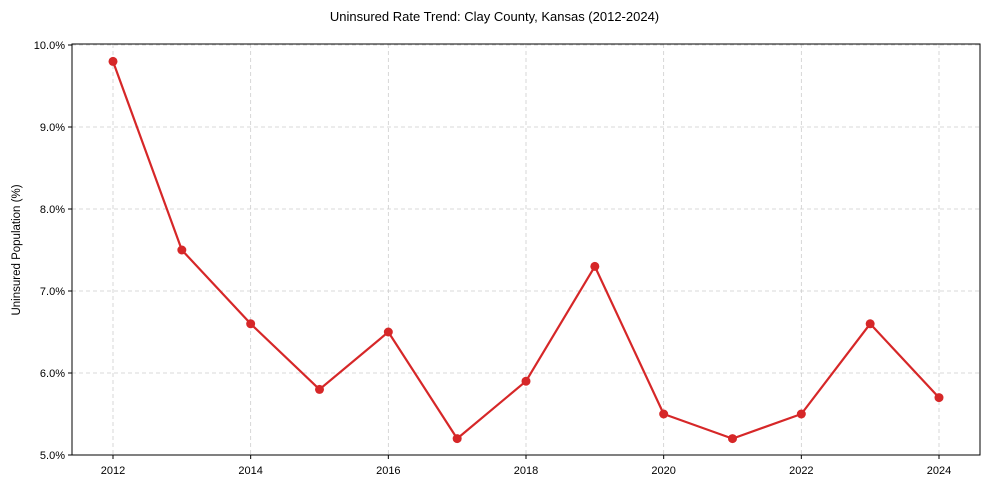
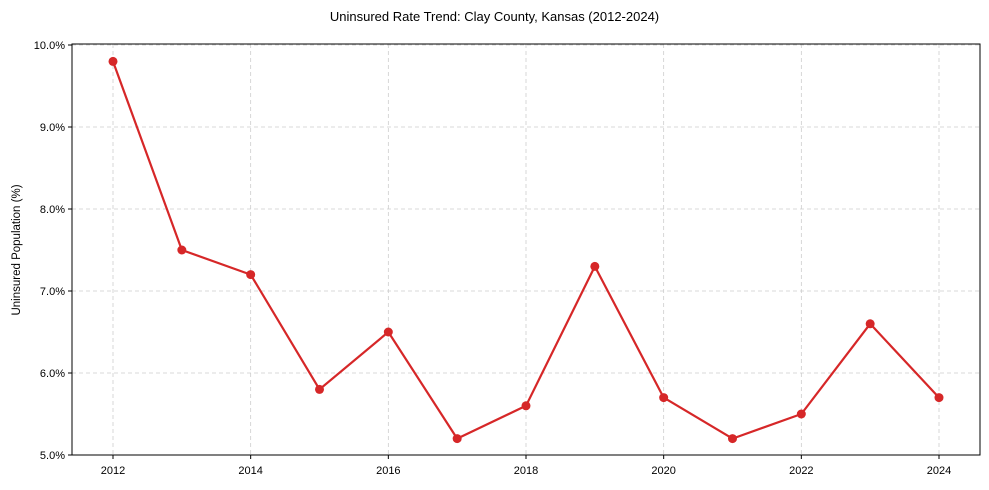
2014: 6.6% -> 7.2%
2018: 5.9% -> 5.6%
2020: 5.5% -> 5.7%
